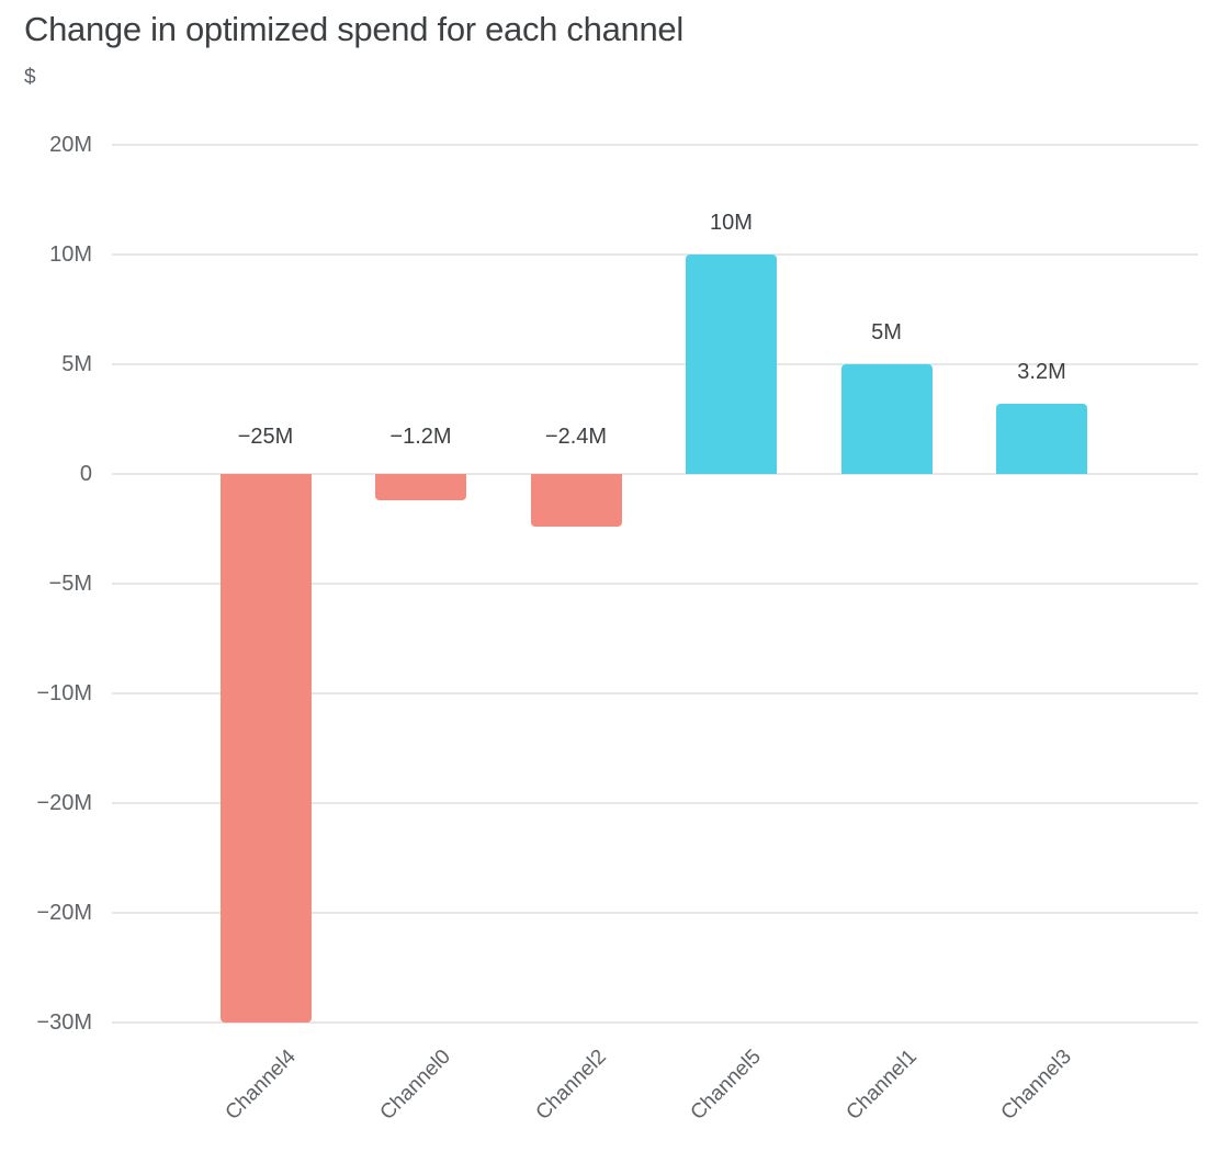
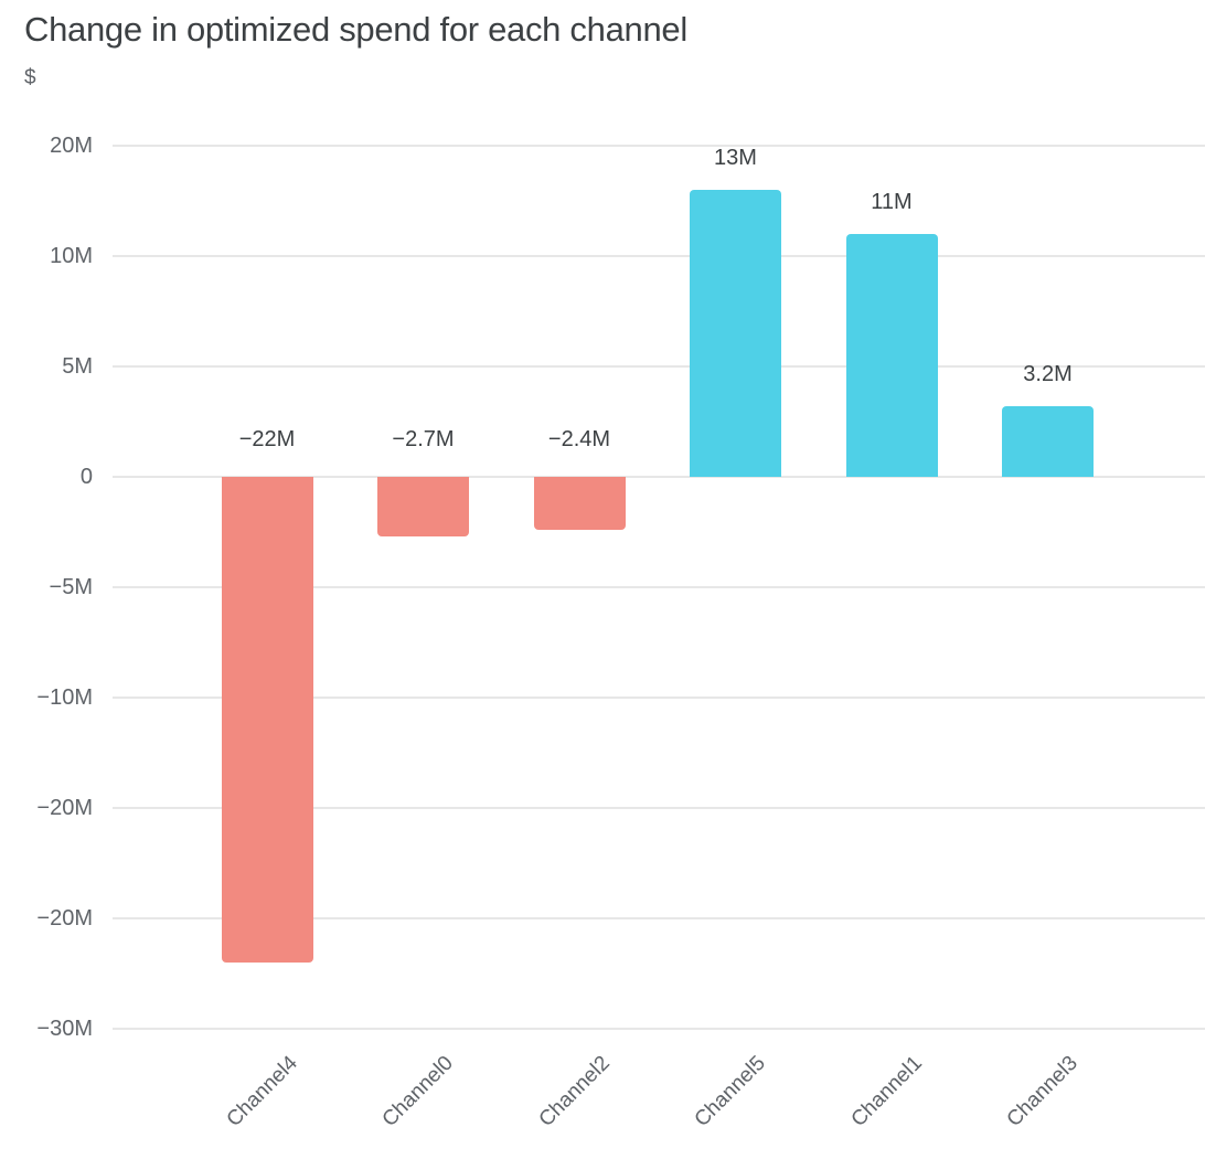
Channel4: −25M -> −22M
Channel0: −1.2M -> −2.7M
Channel5: 10M -> 13M
Channel1: 5M -> 11M
